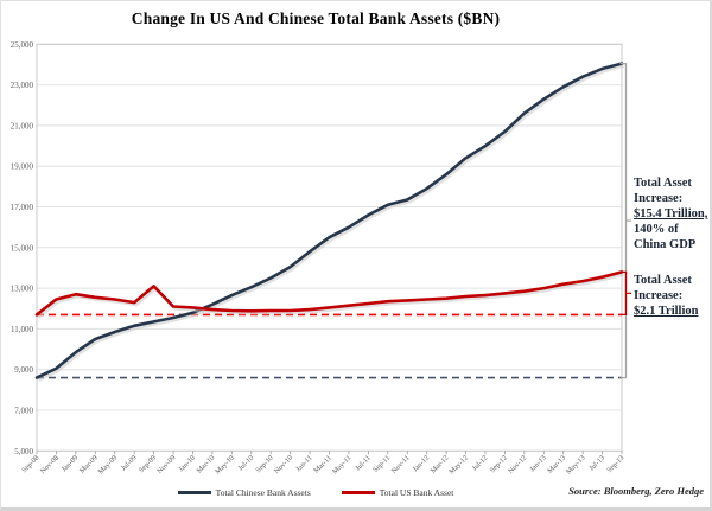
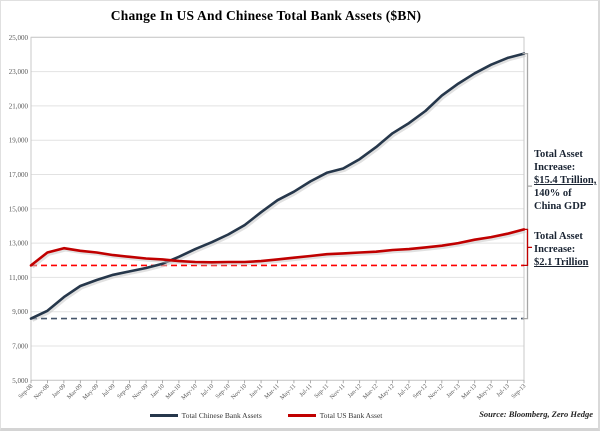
Total US Bank Asset/Sep-09: 13100 -> 12200
